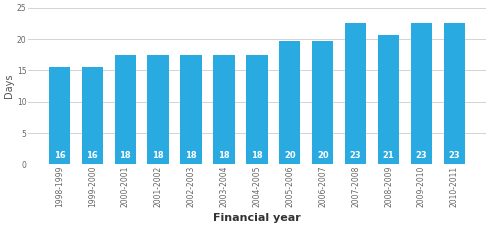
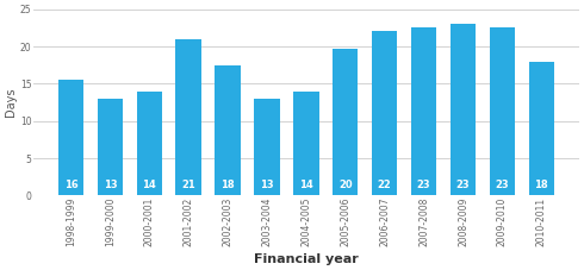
1999-2000: 16 -> 13
2000-2001: 18 -> 14
2001-2002: 18 -> 21
2003-2004: 18 -> 13
2004-2005: 18 -> 14
2006-2007: 20 -> 22
2008-2009: 21 -> 23
2010-2011: 23 -> 18
